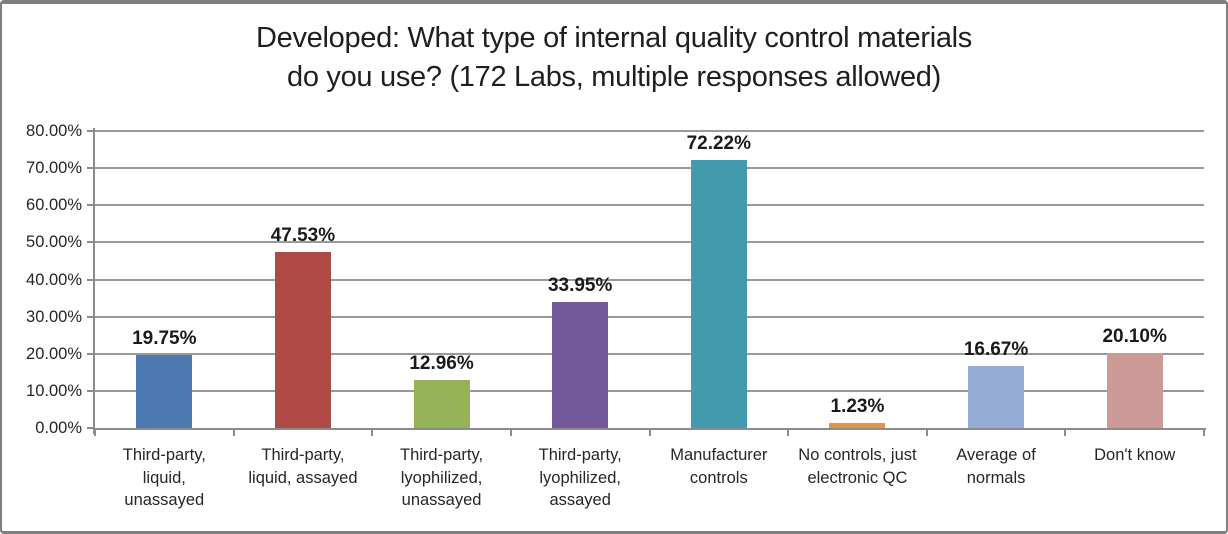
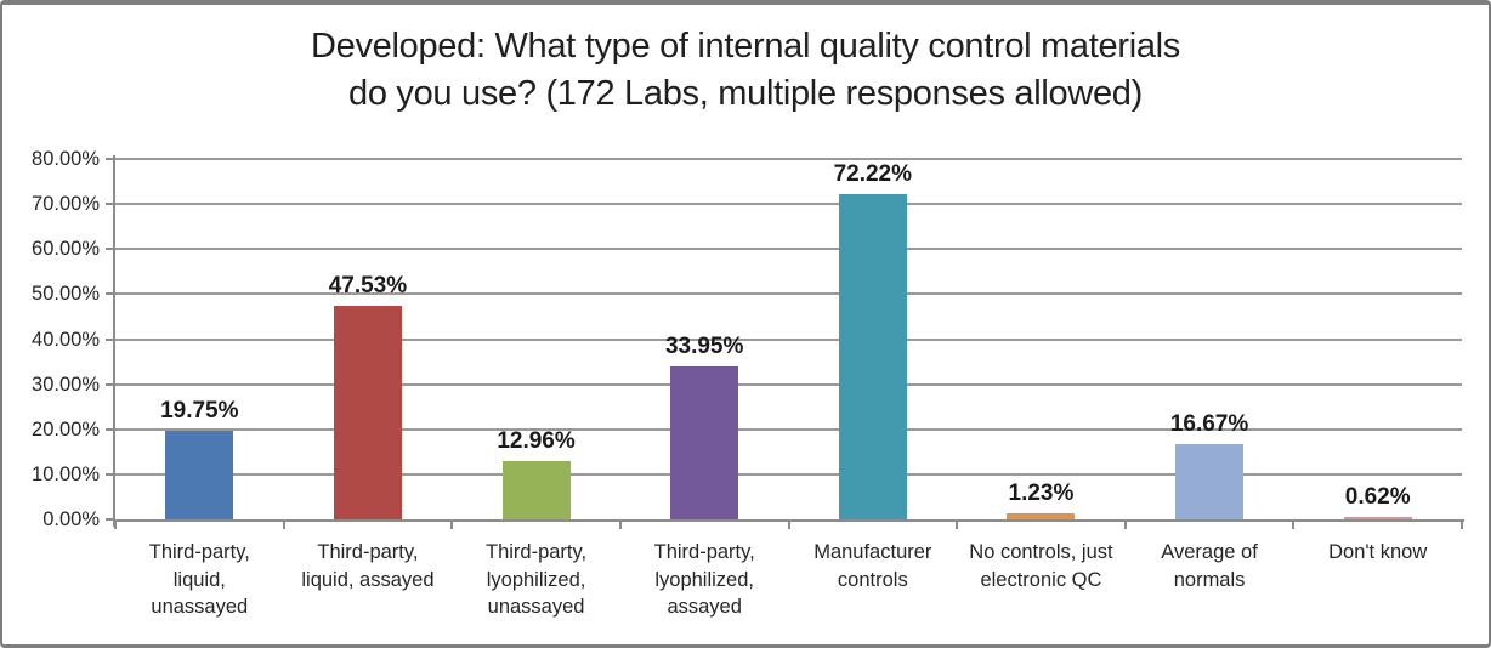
Don't know: 20.10% -> 0.62%
